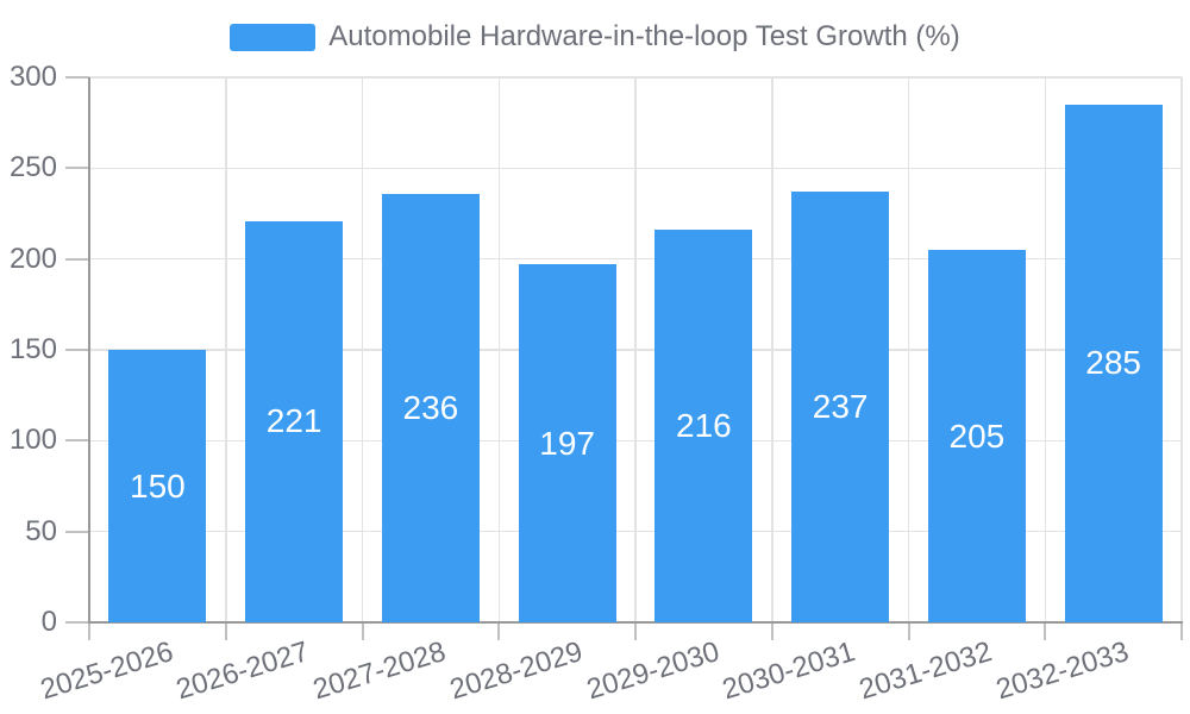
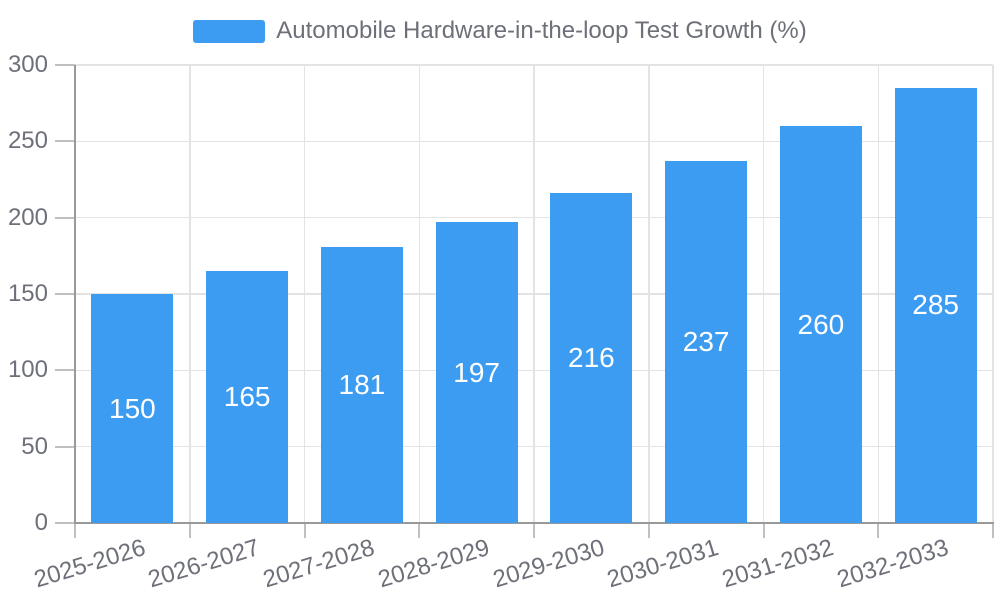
2026-2027: 221 -> 165
2027-2028: 236 -> 181
2031-2032: 205 -> 260
